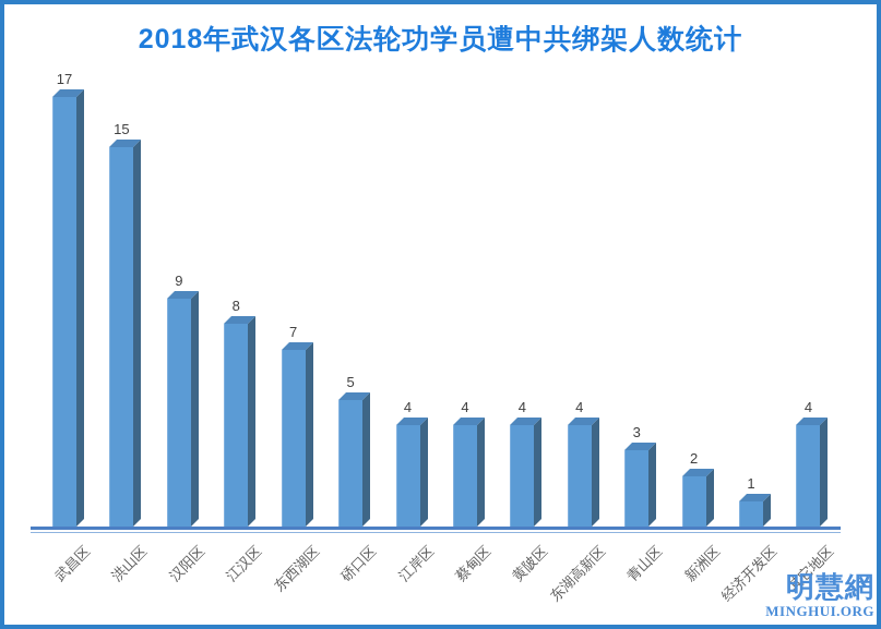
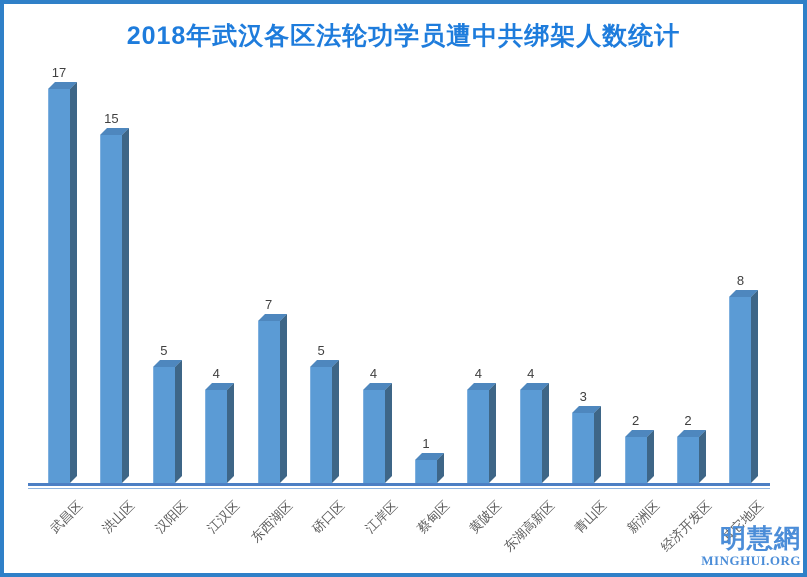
汉阳区: 9 -> 5
江汉区: 8 -> 4
蔡甸区: 4 -> 1
经济开发区: 1 -> 2
其它地区: 4 -> 8
